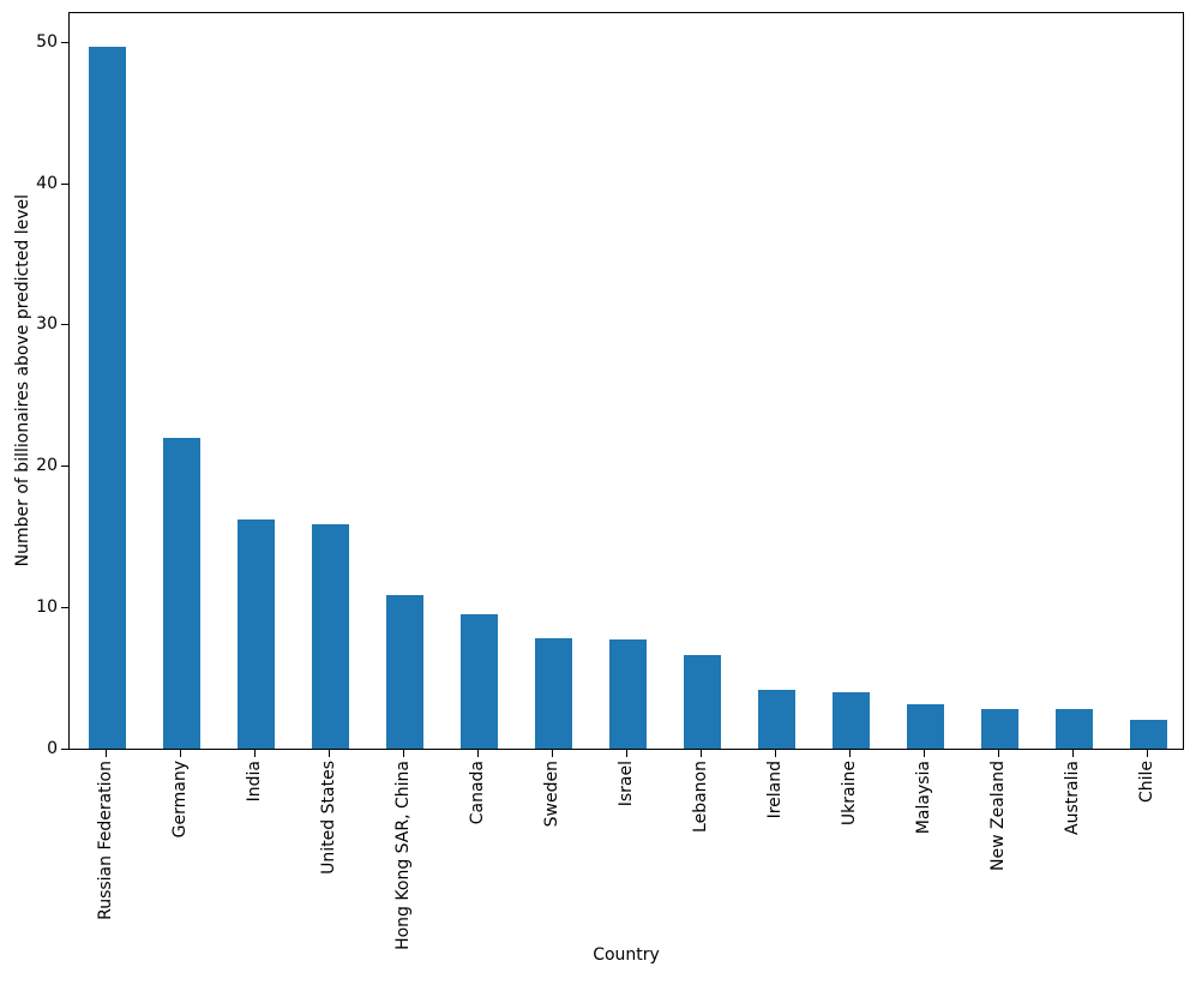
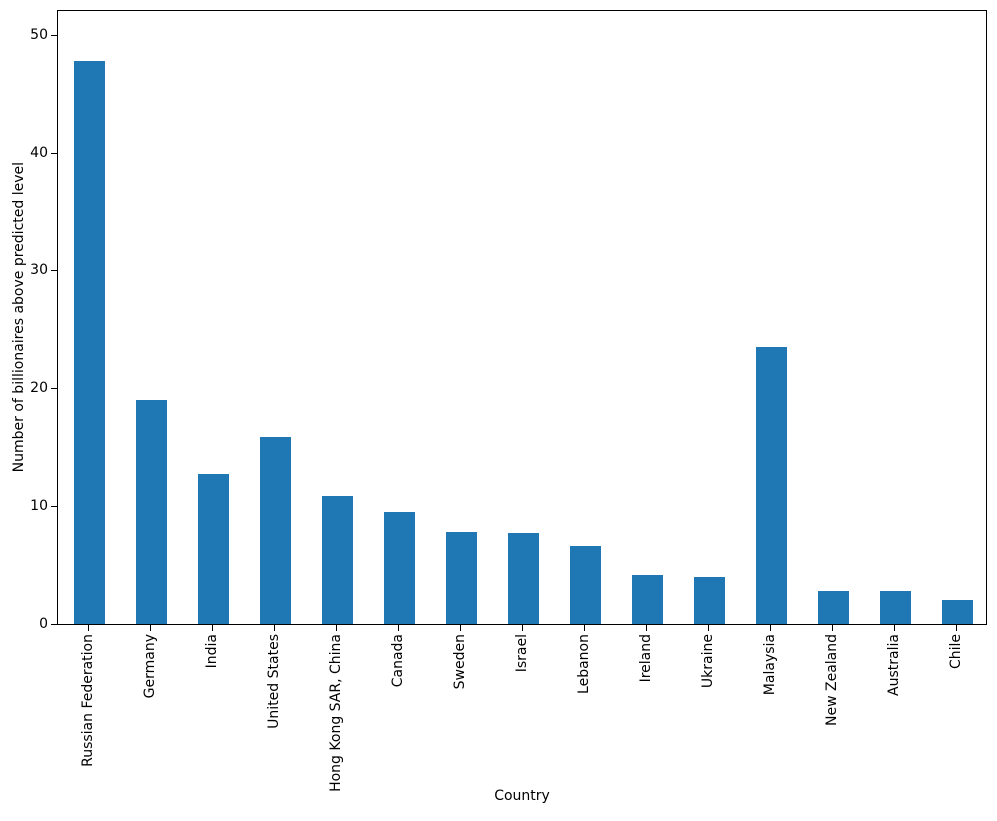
Russian Federation: 49.6 -> 47.8
Germany: 22.0 -> 19.0
India: 16.2 -> 12.7
Malaysia: 3.1 -> 23.5
